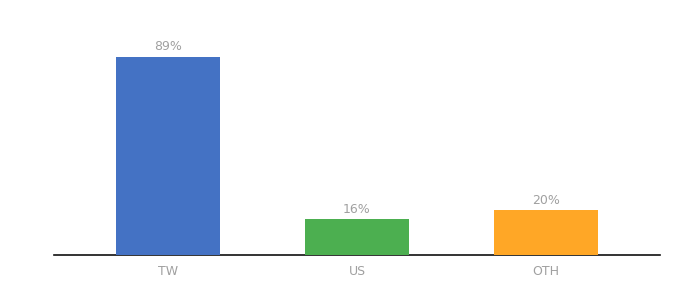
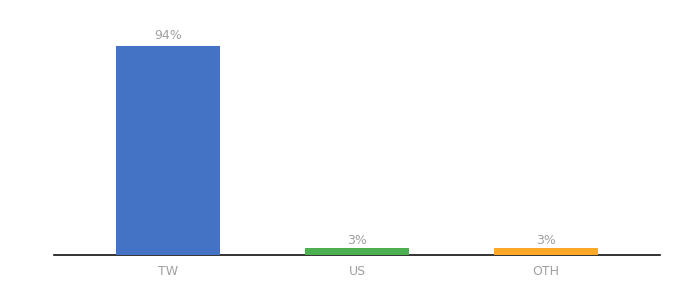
TW: 89% -> 94%
US: 16% -> 3%
OTH: 20% -> 3%
